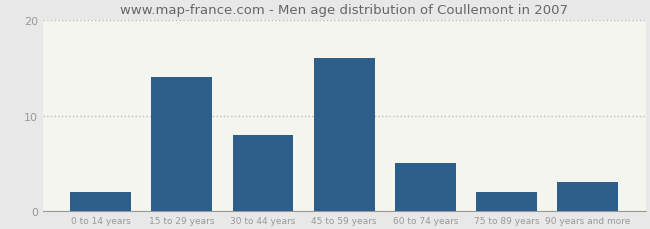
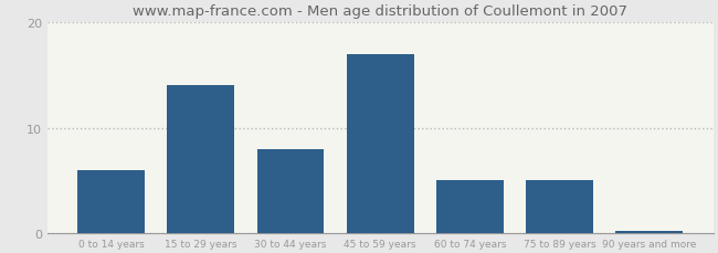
0 to 14 years: 2.0 -> 6.0
45 to 59 years: 16.0 -> 17.0
75 to 89 years: 2.0 -> 5.0
90 years and more: 3.0 -> 0.2
